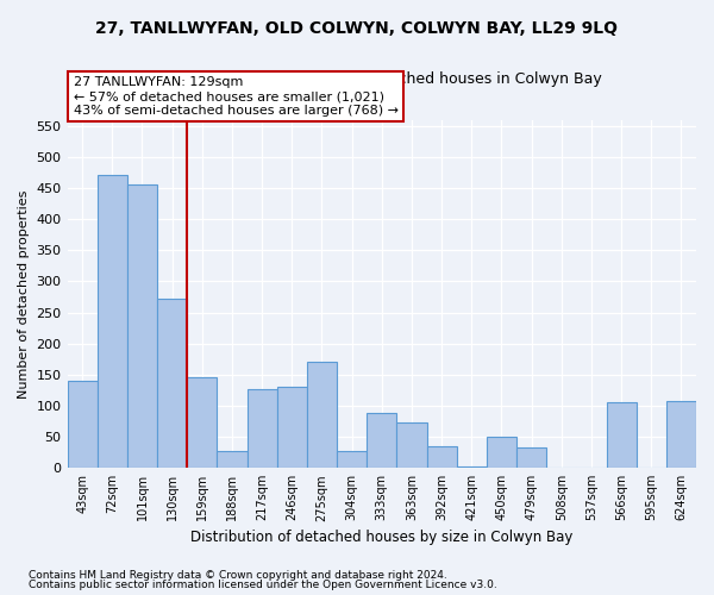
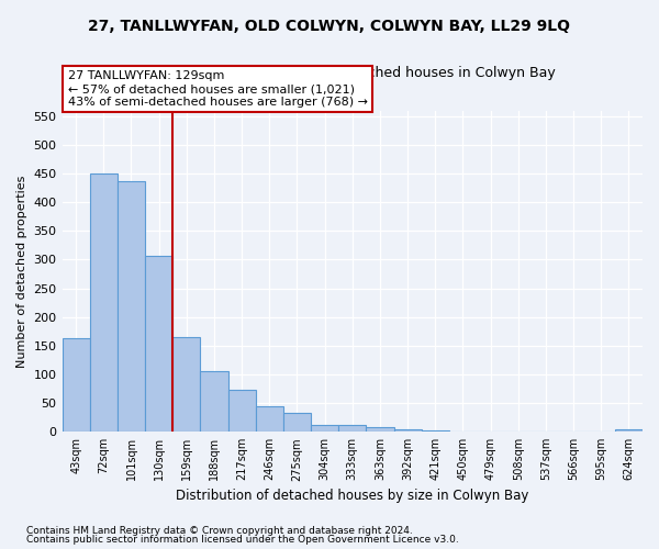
43sqm: 140 -> 163
72sqm: 472 -> 450
101sqm: 456 -> 437
130sqm: 272 -> 306
159sqm: 146 -> 165
188sqm: 28 -> 106
217sqm: 126 -> 73
246sqm: 130 -> 44
275sqm: 170 -> 33
304sqm: 28 -> 11
333sqm: 88 -> 11
363sqm: 74 -> 8
392sqm: 34 -> 5
450sqm: 50 -> 1
479sqm: 32 -> 1
566sqm: 106 -> 1
624sqm: 108 -> 4
